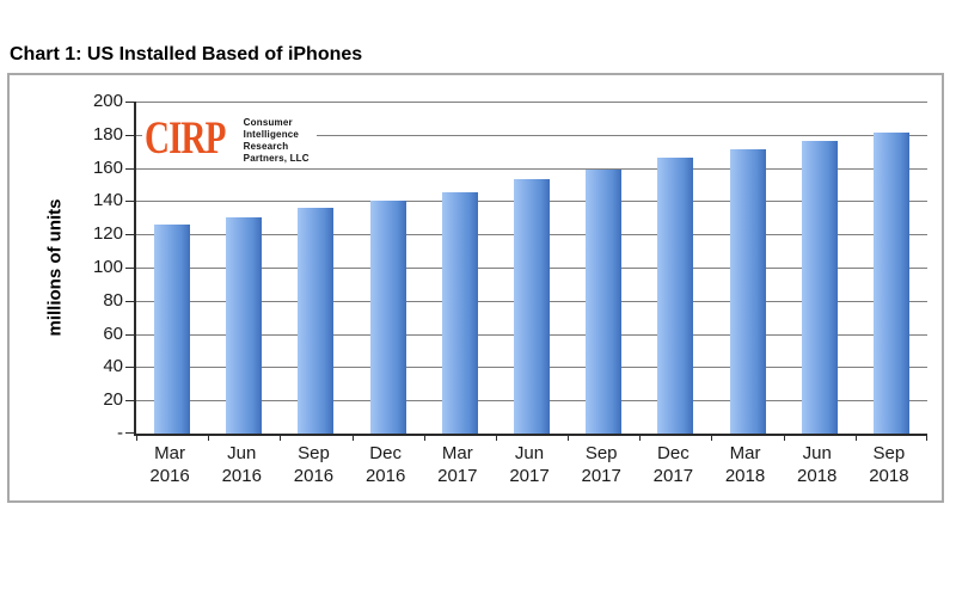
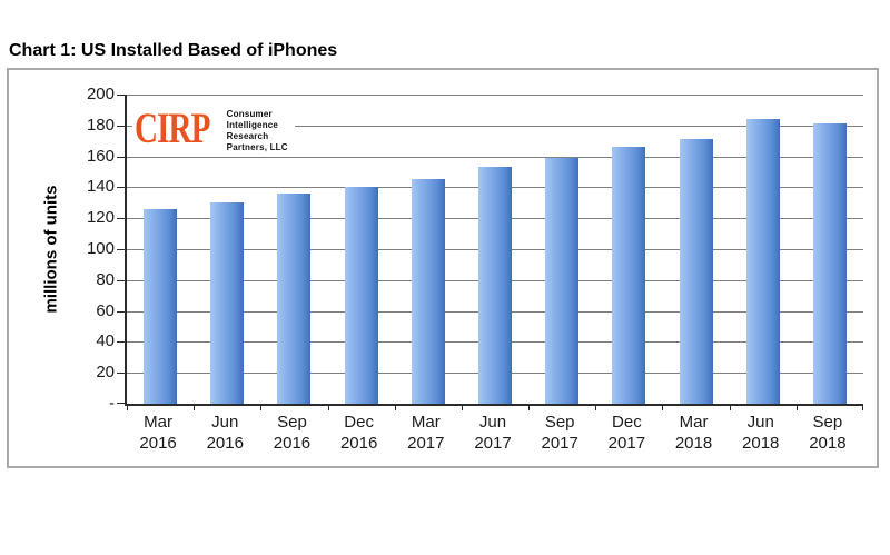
Jun 2018: 176 -> 184
